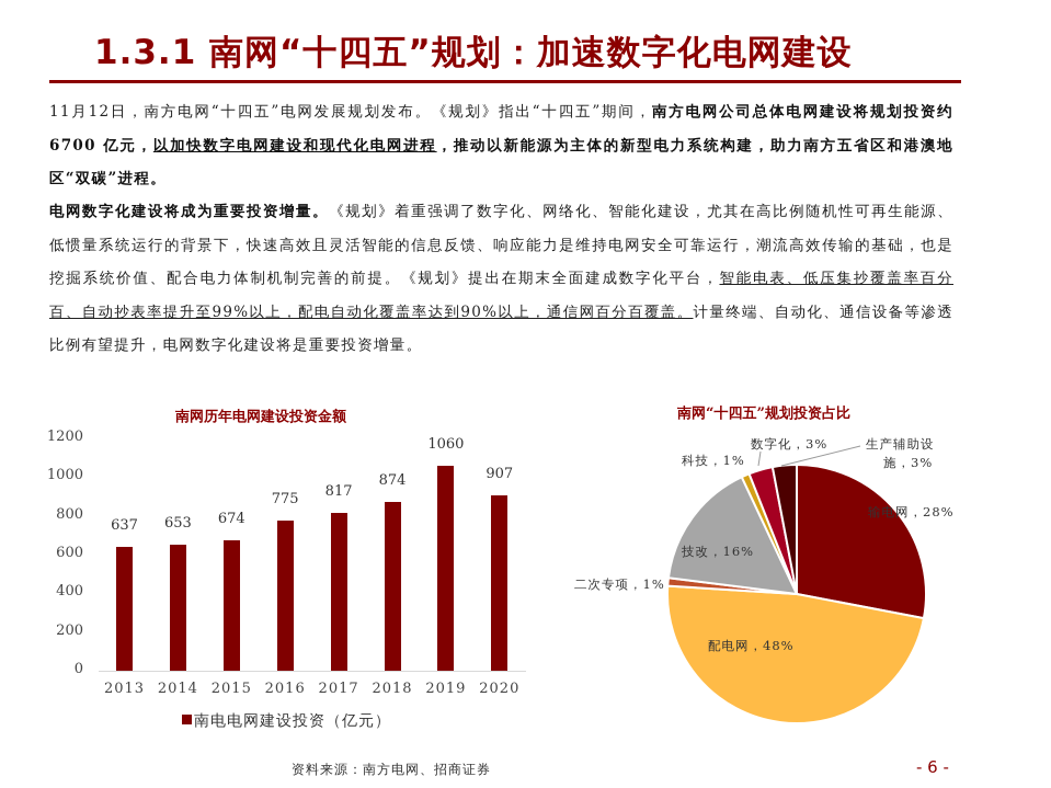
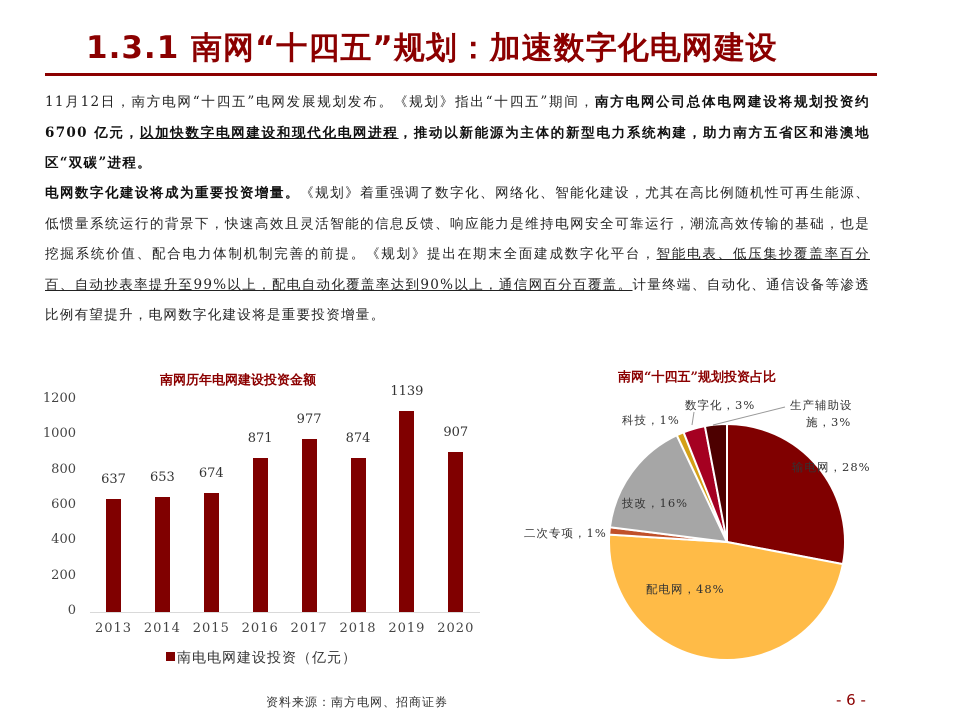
南网历年电网建设投资金额/2016: 775 -> 871
南网历年电网建设投资金额/2017: 817 -> 977
南网历年电网建设投资金额/2019: 1060 -> 1139
